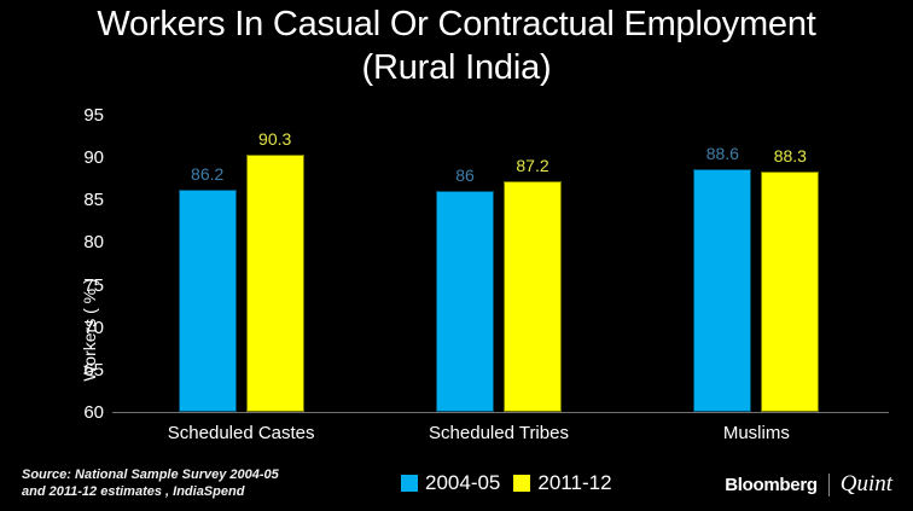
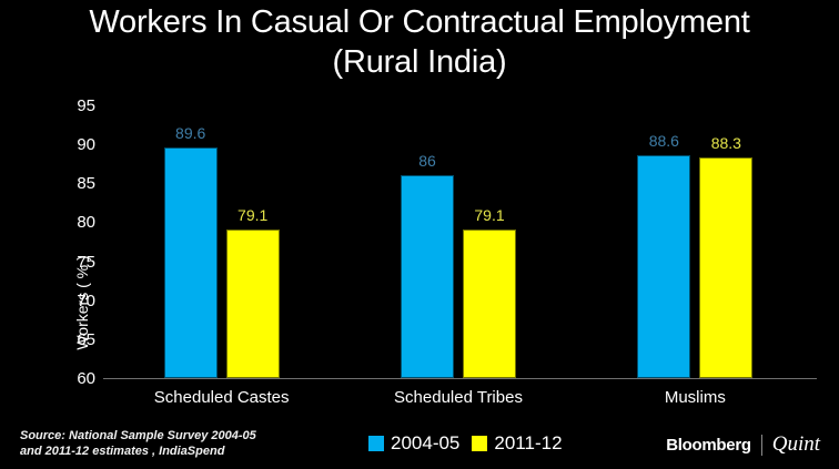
2004-05/Scheduled Castes: 86.2 -> 89.6
2011-12/Scheduled Castes: 90.3 -> 79.1
2011-12/Scheduled Tribes: 87.2 -> 79.1
